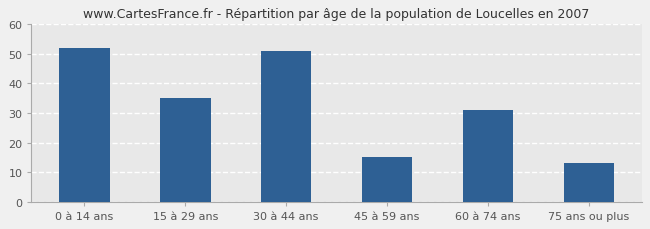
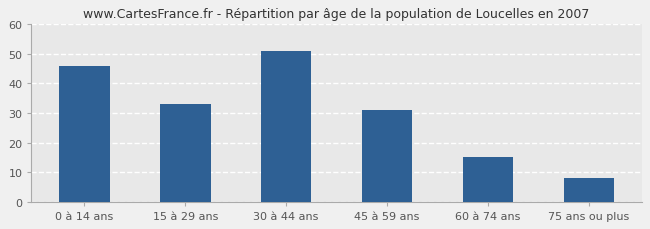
0 à 14 ans: 52 -> 46
15 à 29 ans: 35 -> 33
45 à 59 ans: 15 -> 31
60 à 74 ans: 31 -> 15
75 ans ou plus: 13 -> 8
